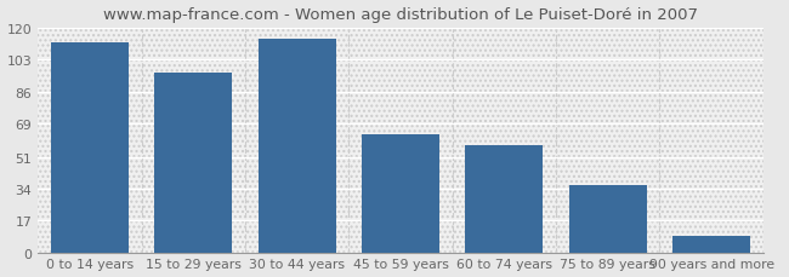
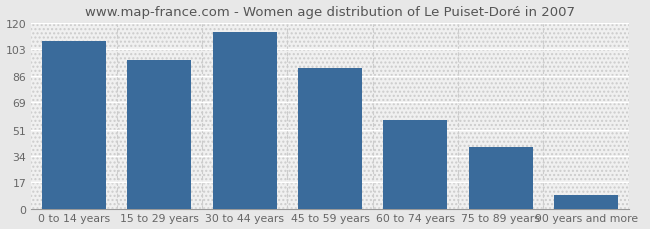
0 to 14 years: 112 -> 108
45 to 59 years: 63 -> 91
75 to 89 years: 36 -> 40
